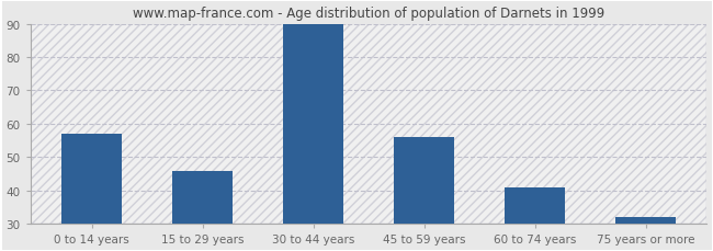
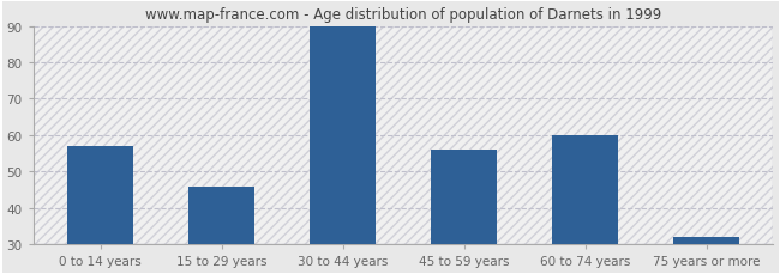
60 to 74 years: 41 -> 60
